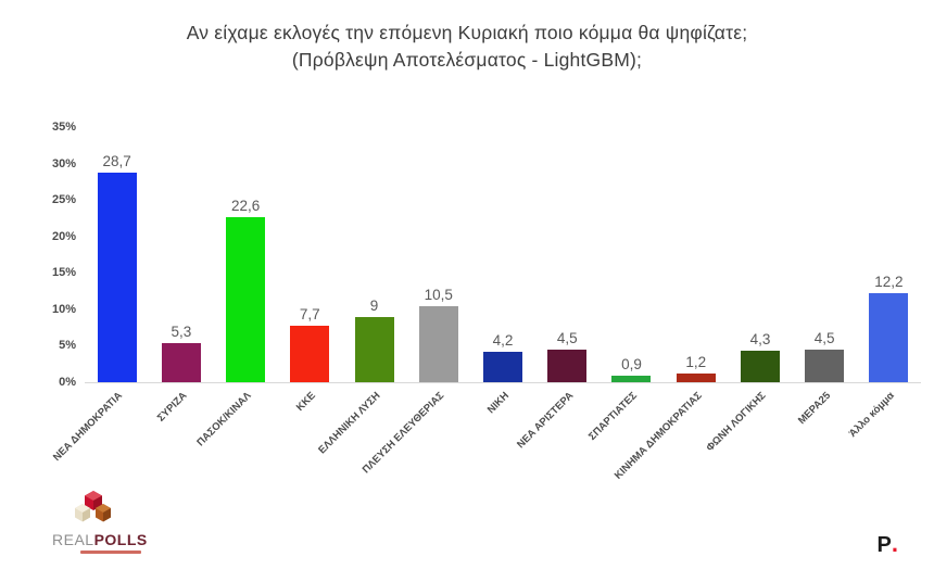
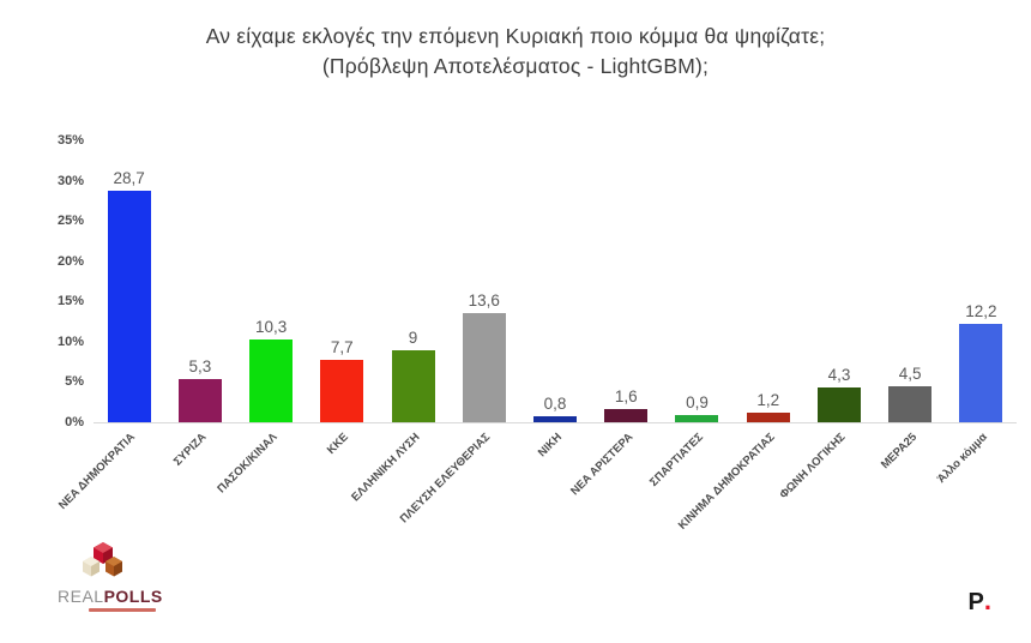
ΠΑΣΟΚ/ΚΙΝΑΛ: 22,6 -> 10,3
ΠΛΕΥΣΗ ΕΛΕΥΘΕΡΙΑΣ: 10,5 -> 13,6
ΝΙΚΗ: 4,2 -> 0,8
ΝΕΑ ΑΡΙΣΤΕΡΑ: 4,5 -> 1,6
